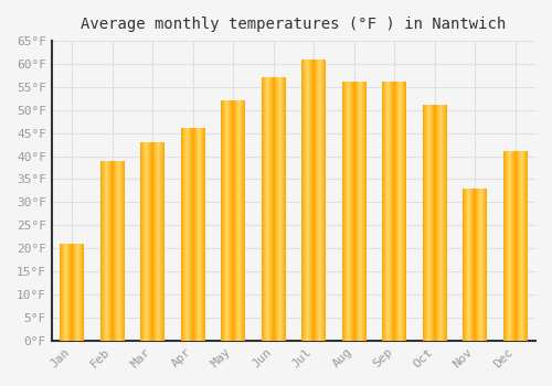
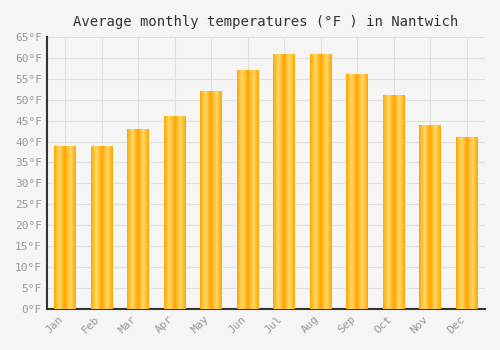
Jan: 21°F -> 39°F
Aug: 56°F -> 61°F
Nov: 33°F -> 44°F
